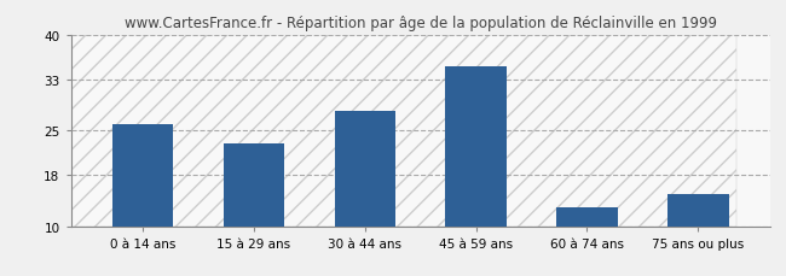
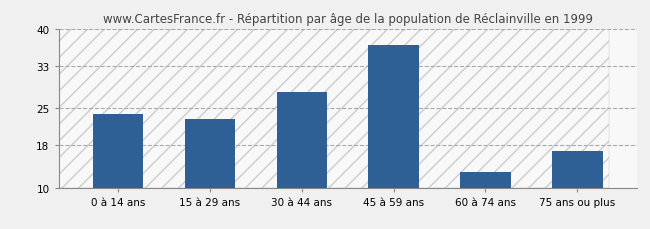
0 à 14 ans: 26 -> 24
45 à 59 ans: 35 -> 37
75 ans ou plus: 15 -> 17
